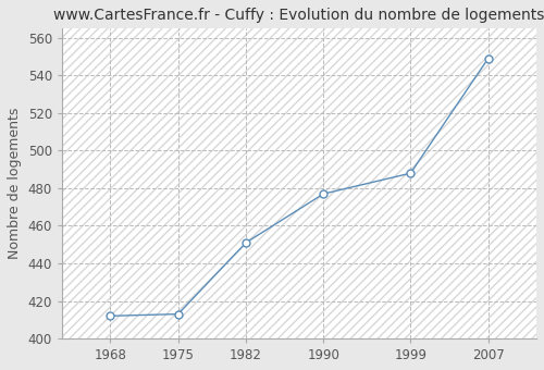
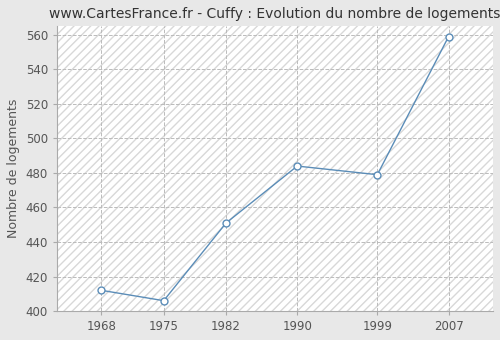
1975: 413 -> 406
1990: 477 -> 484
1999: 488 -> 479
2007: 549 -> 559
